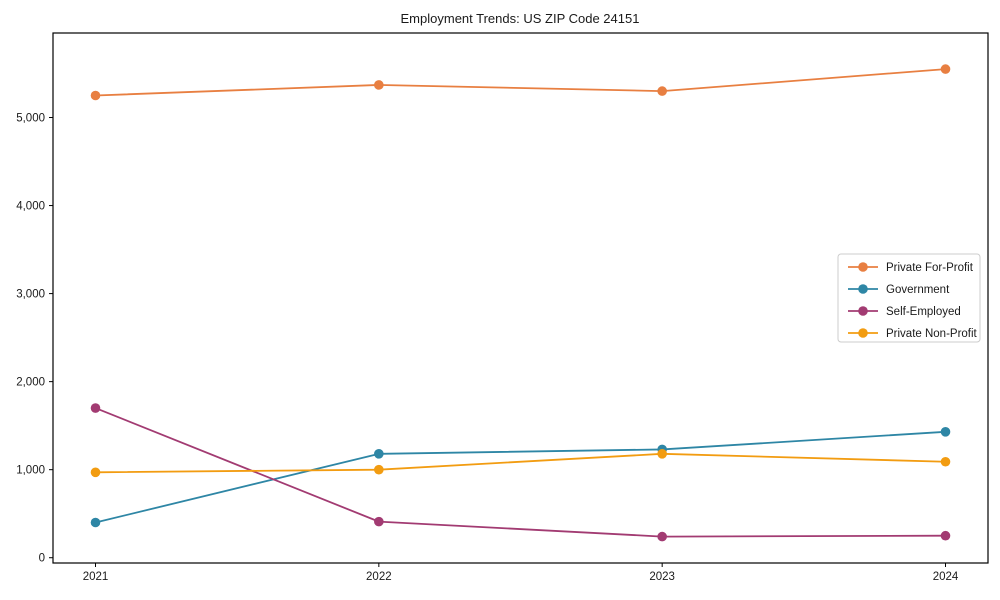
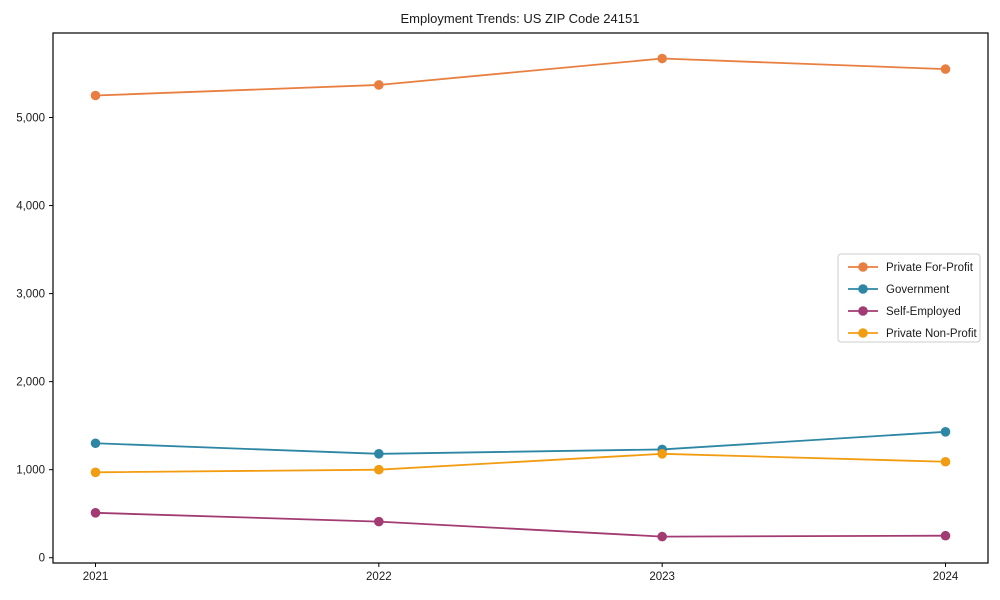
Government/2021: 400 -> 1300
Self-Employed/2021: 1700 -> 500
Private For-Profit/2023: 5300 -> 5700
